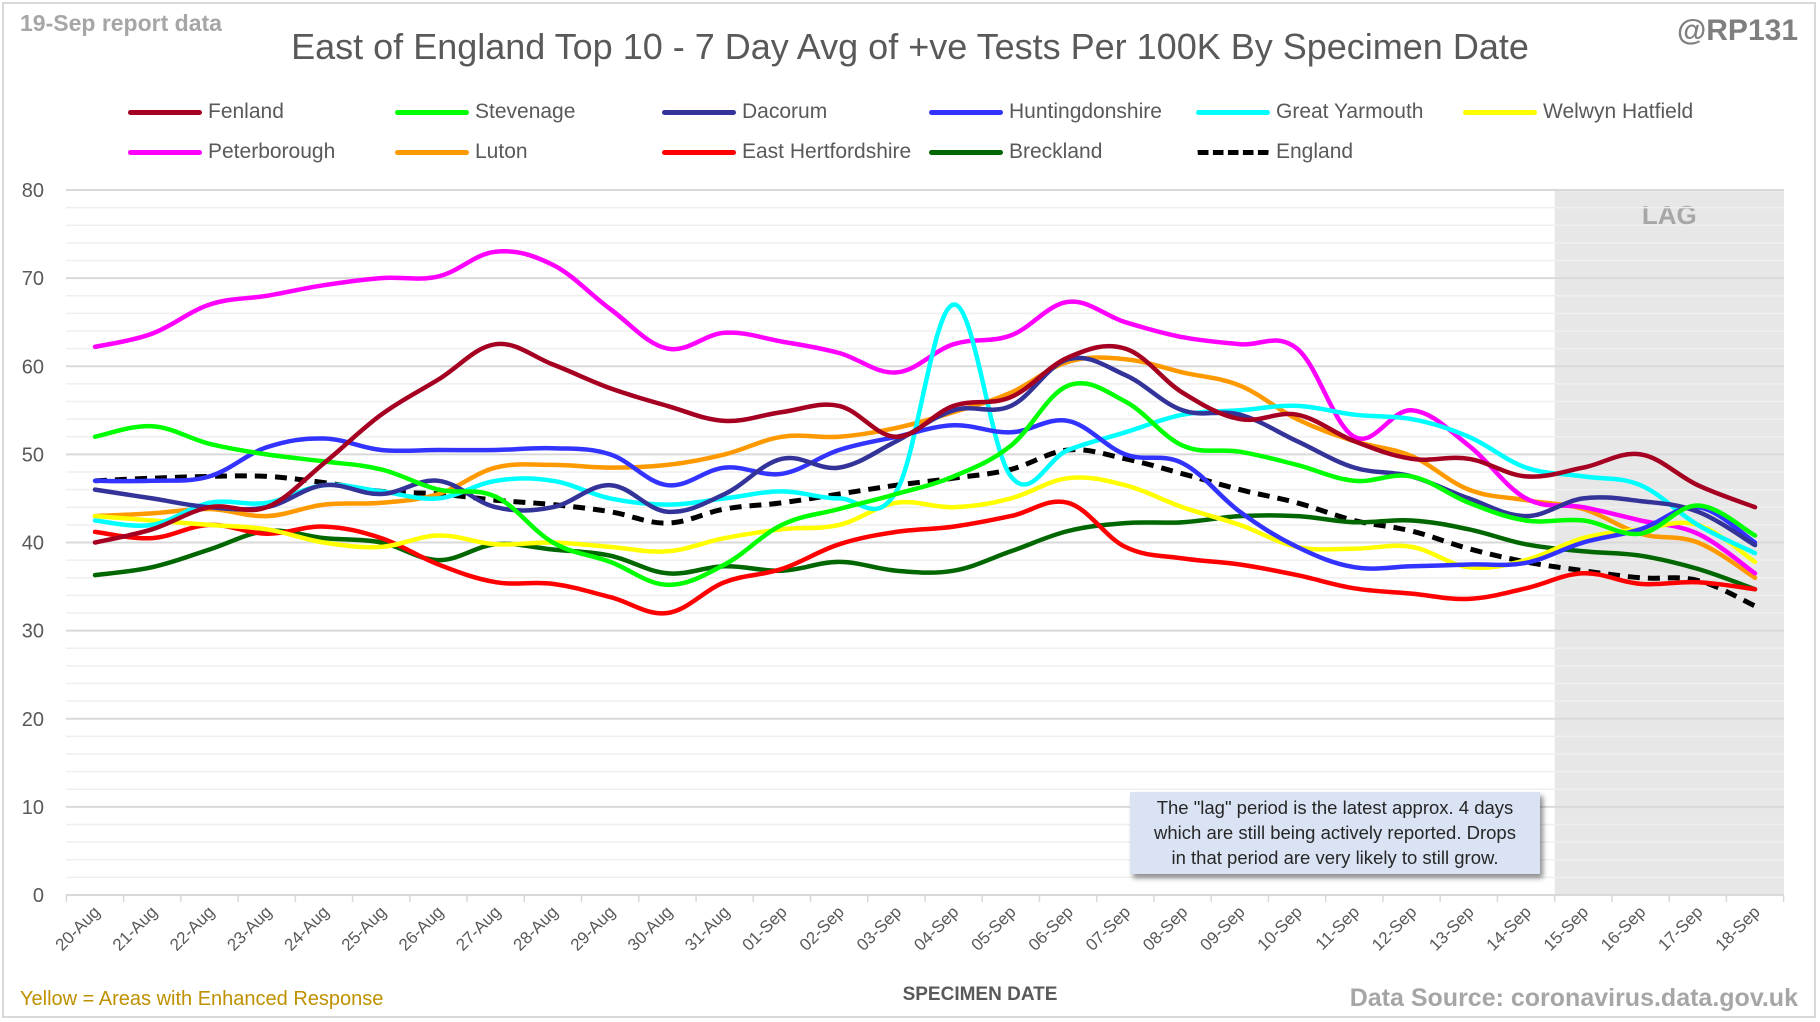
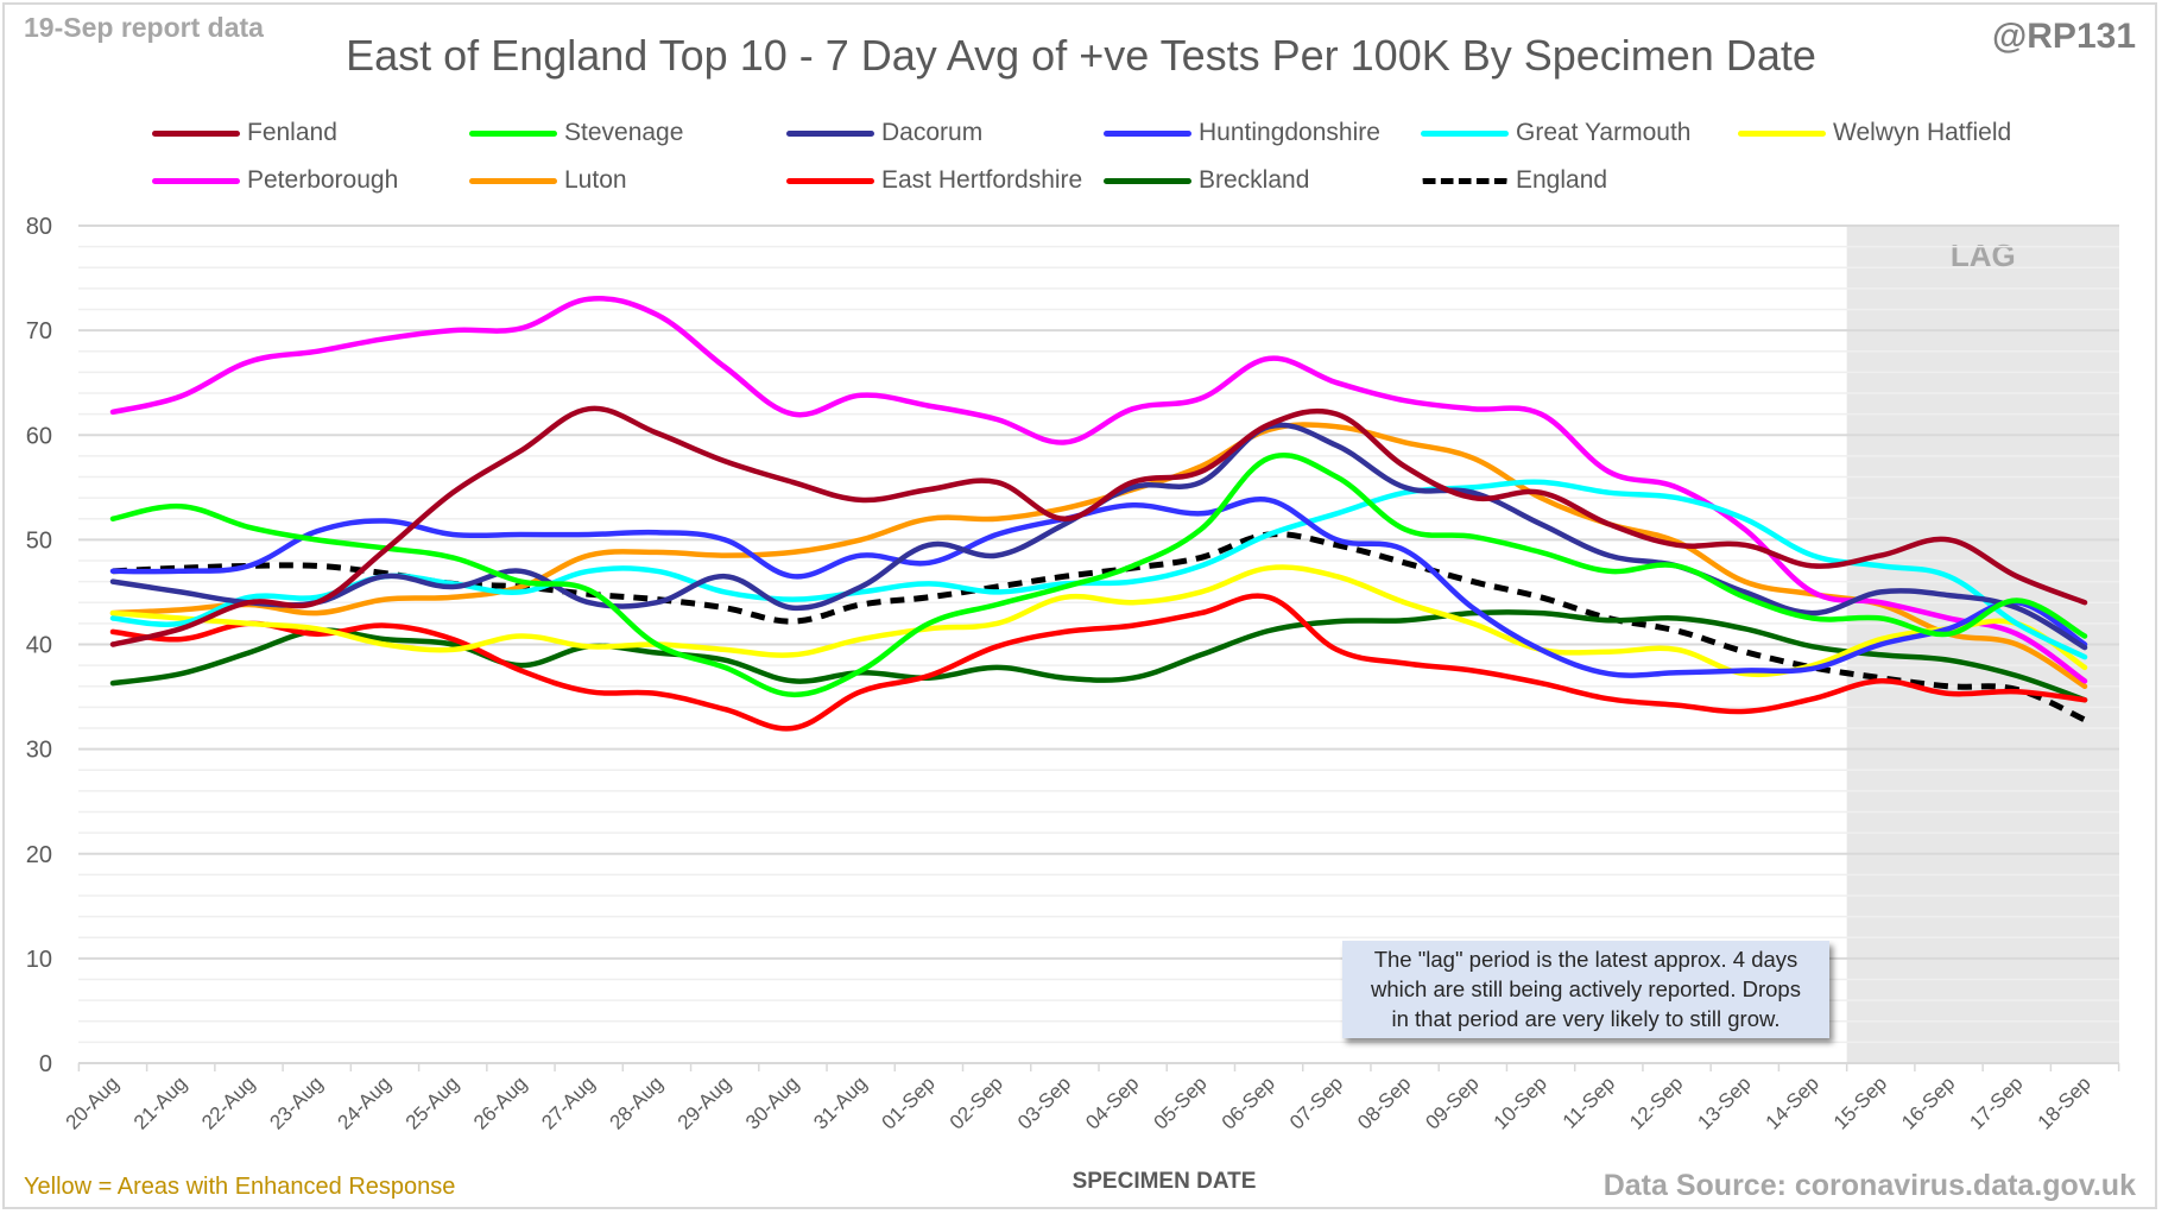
Great Yarmouth/04-Sep: 67 -> 46
Peterborough/11-Sep: 52 -> 56
